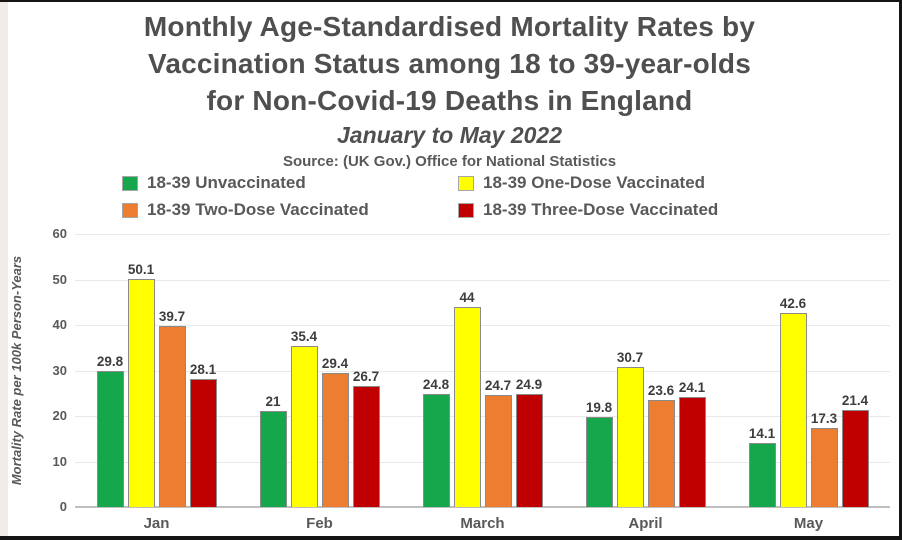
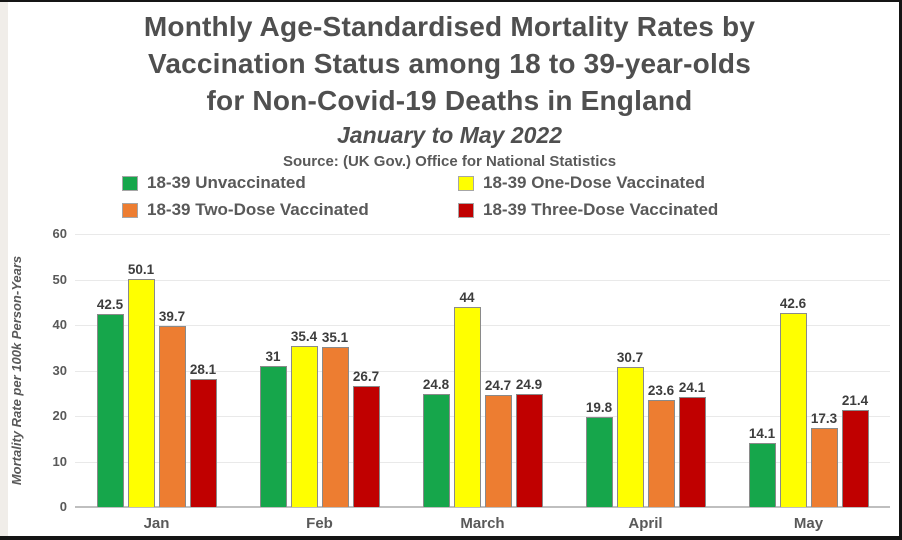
18-39 Unvaccinated/Jan: 29.8 -> 42.5
18-39 Unvaccinated/Feb: 21 -> 31
18-39 Two-Dose Vaccinated/Feb: 29.4 -> 35.1
